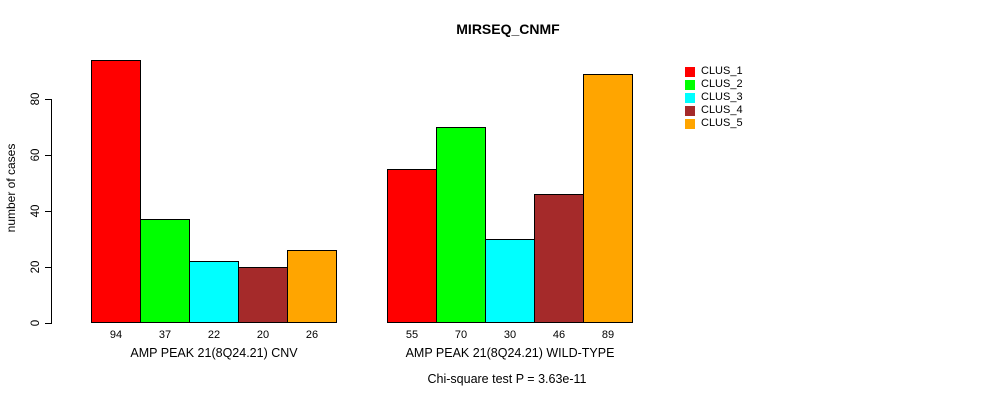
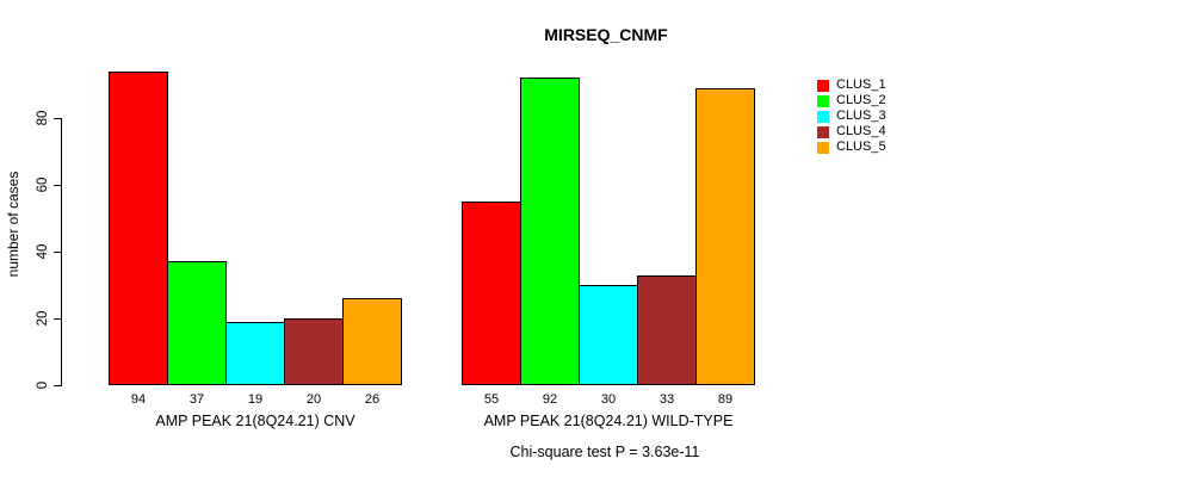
CLUS_3/AMP PEAK 21(8Q24.21) CNV: 22 -> 19
CLUS_2/AMP PEAK 21(8Q24.21) WILD-TYPE: 70 -> 92
CLUS_4/AMP PEAK 21(8Q24.21) WILD-TYPE: 46 -> 33
